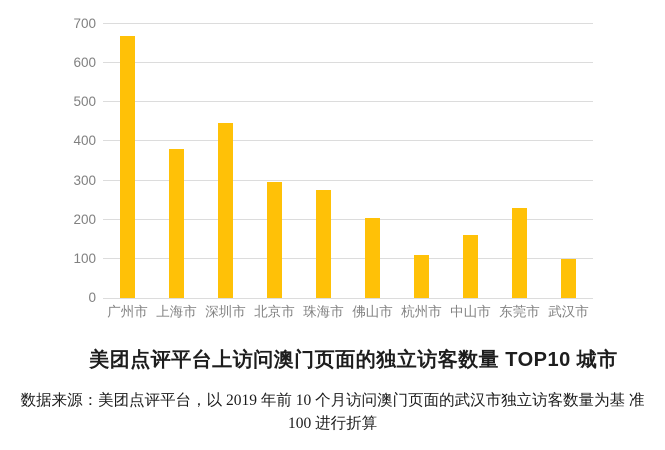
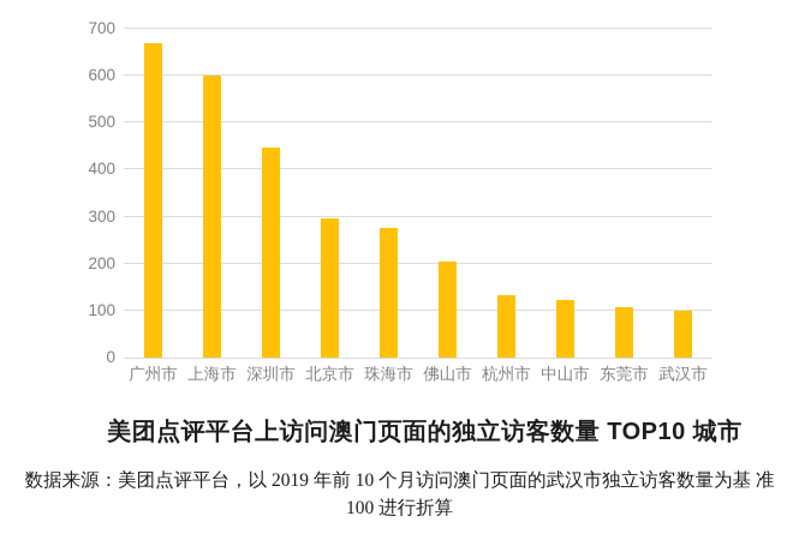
上海市: 380 -> 600
杭州市: 110 -> 130
中山市: 160 -> 120
东莞市: 230 -> 110
